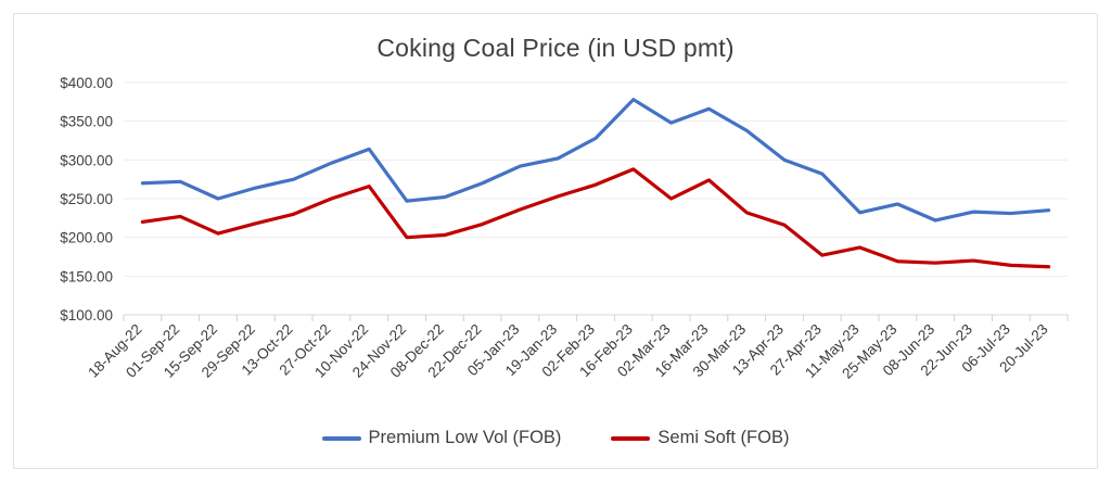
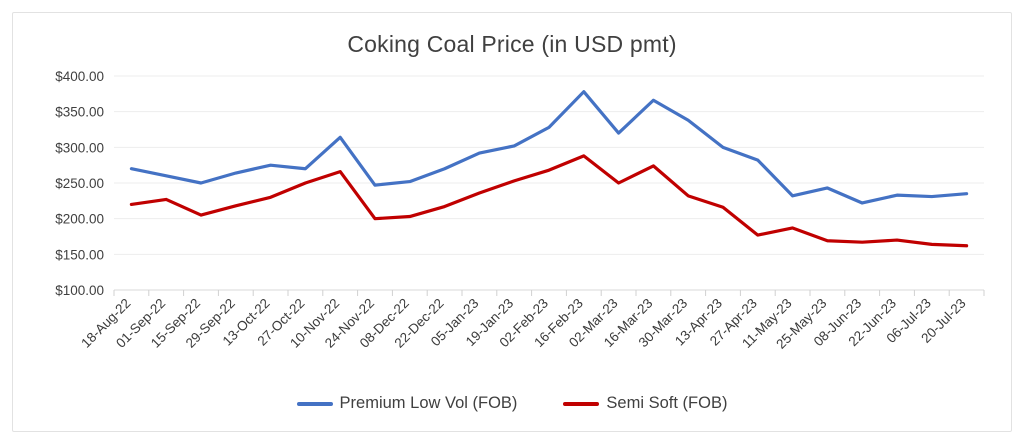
Premium Low Vol (FOB)/01-Sep-22: $270 -> $260
Premium Low Vol (FOB)/27-Oct-22: $300 -> $270
Premium Low Vol (FOB)/02-Mar-23: $350 -> $320
